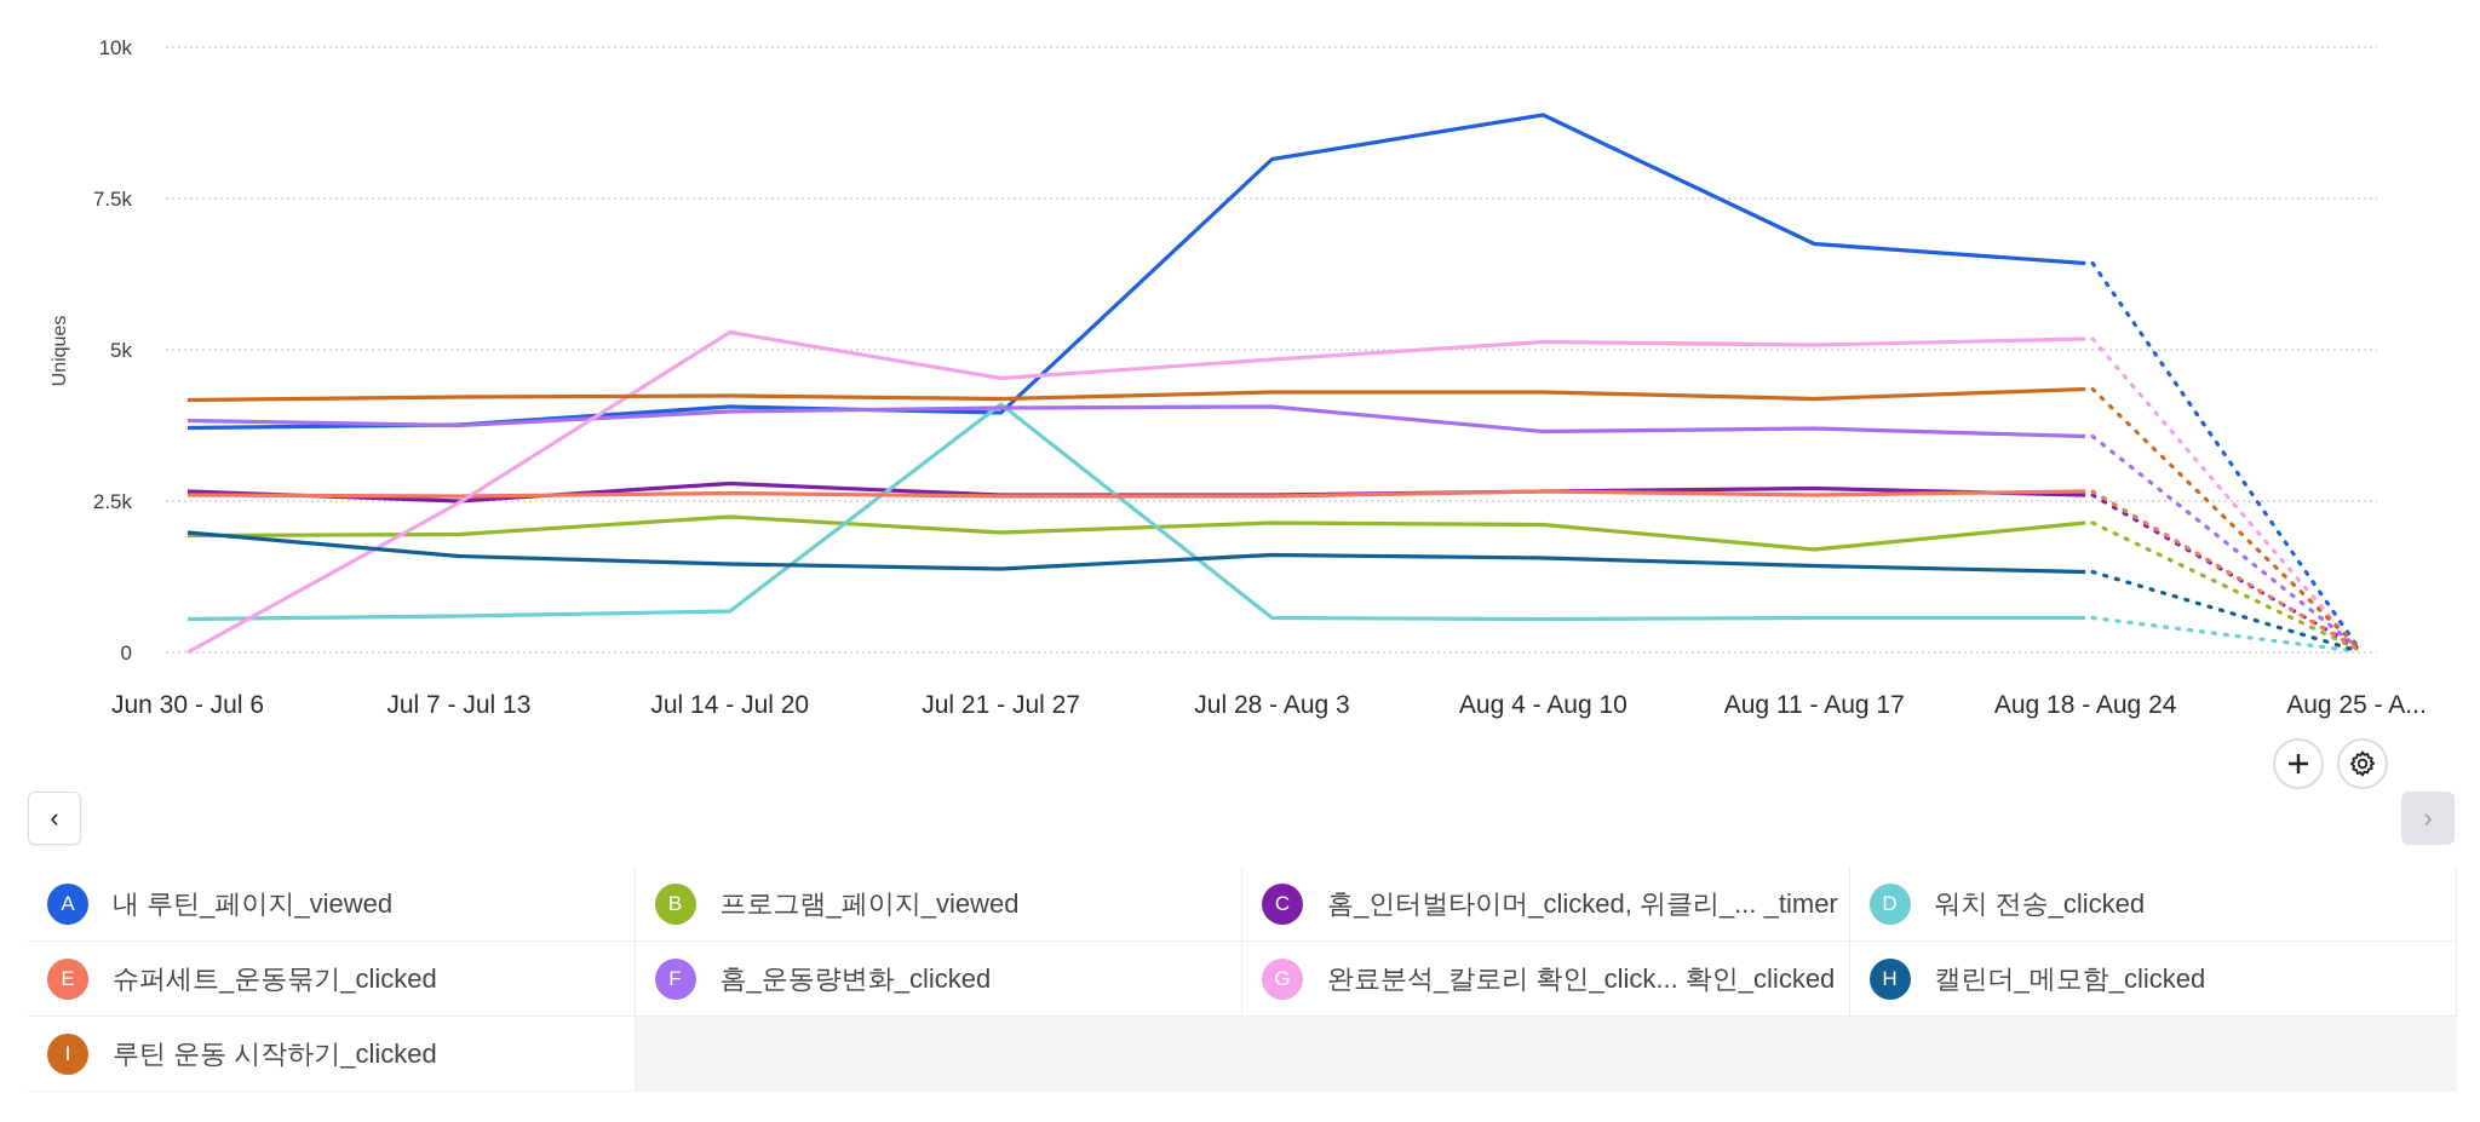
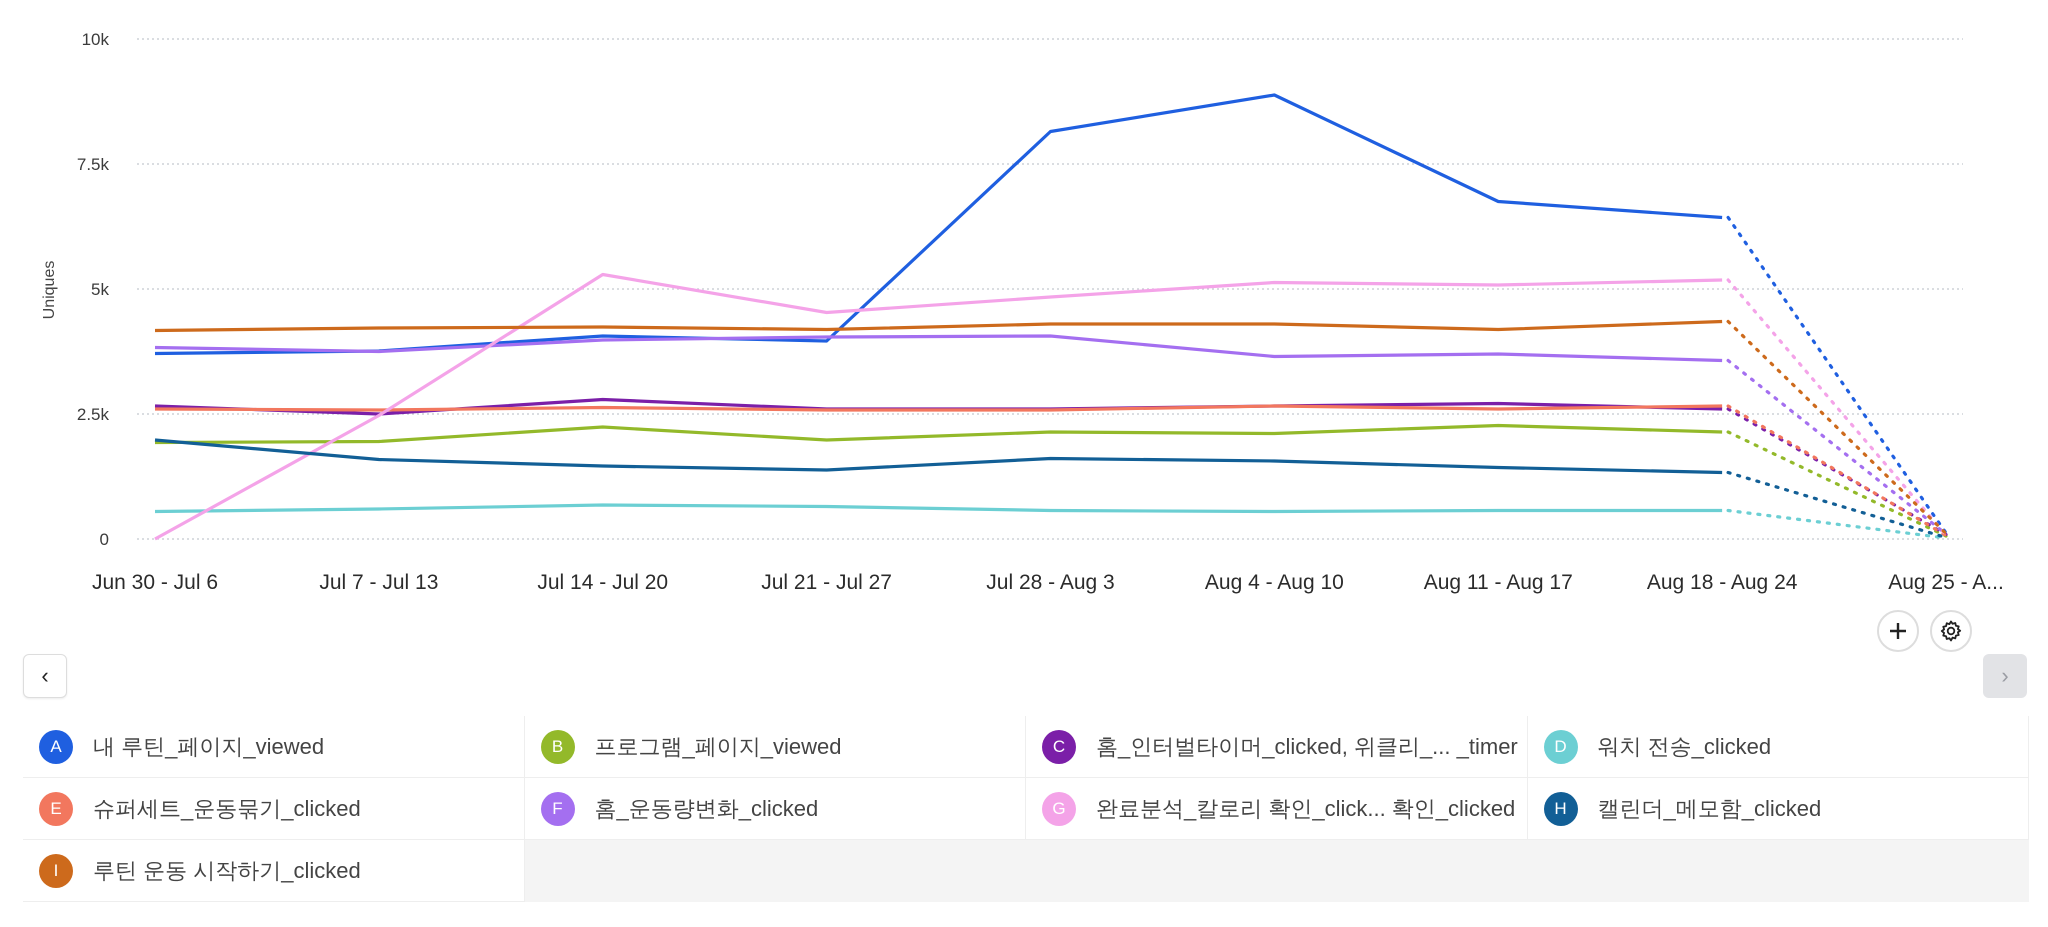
워치 전송_clicked/Jul 21 - Jul 27: 4.1k -> 0.6k
프로그램_페이지_viewed/Aug 11 - Aug 17: 1.7k -> 2.3k
